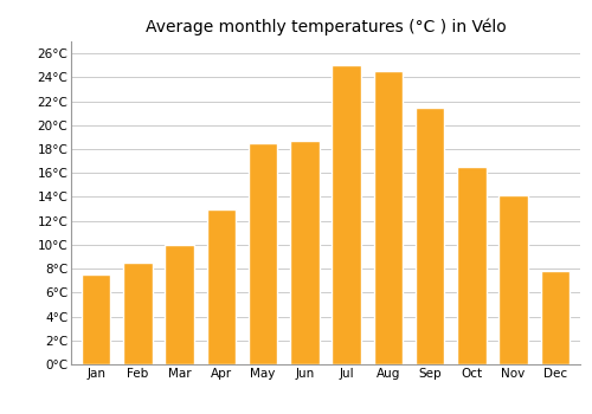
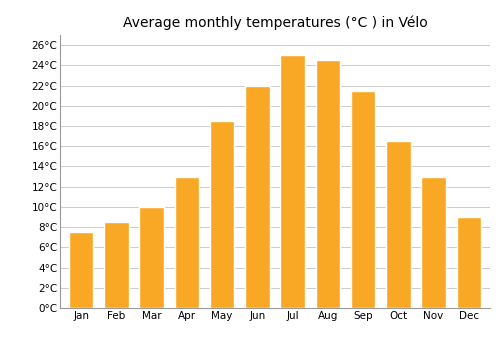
Jun: 18.7°C -> 22.0°C
Nov: 14.1°C -> 13.0°C
Dec: 7.8°C -> 9.0°C
